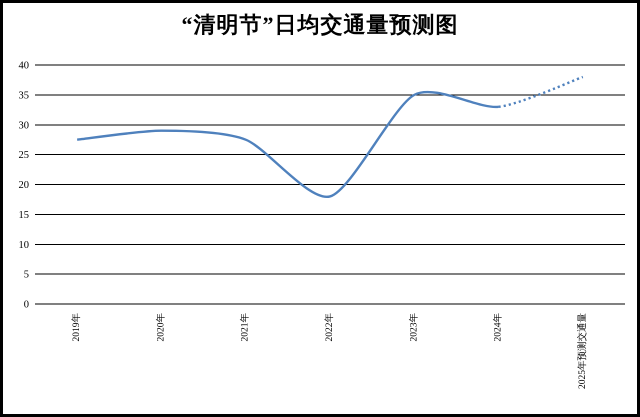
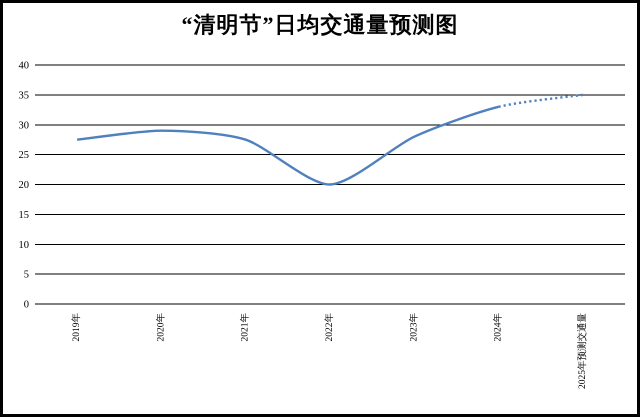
2022年: 18 -> 20
2023年: 35 -> 28
2025年预测交通量: 38 -> 35
